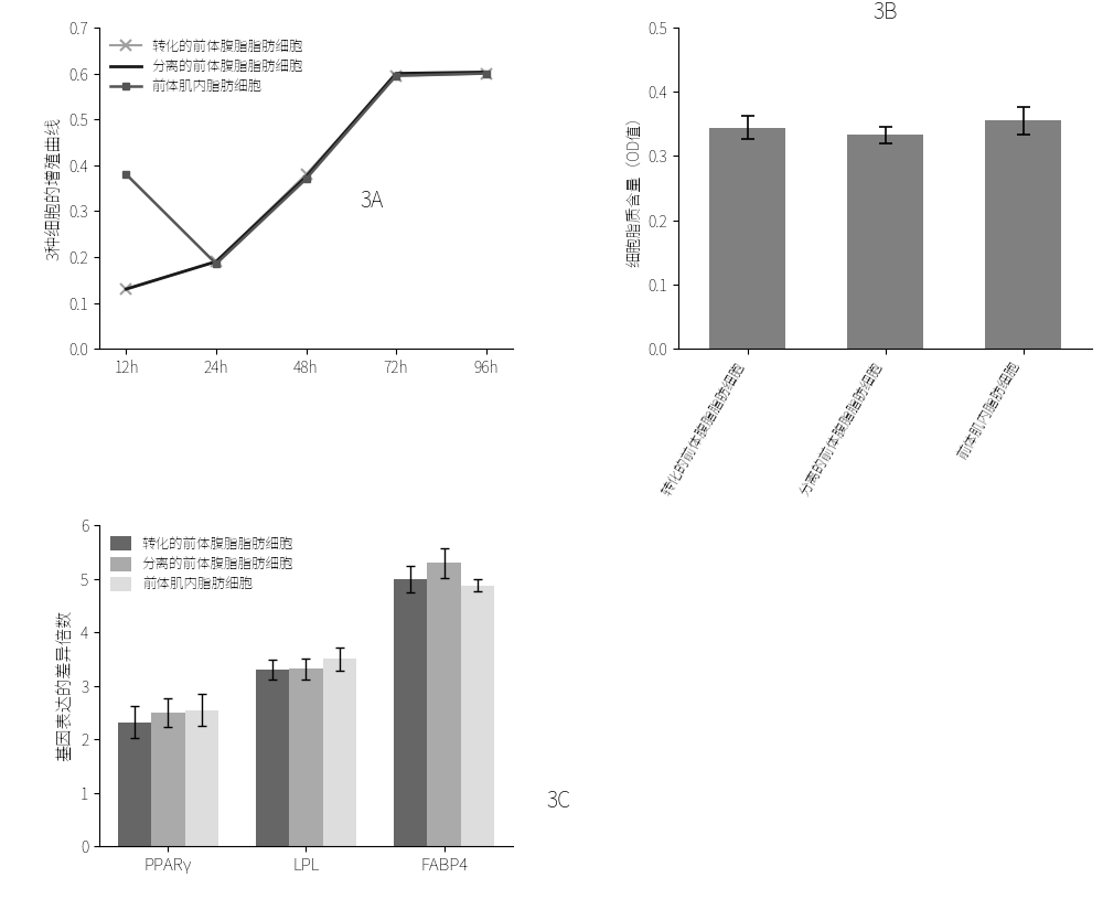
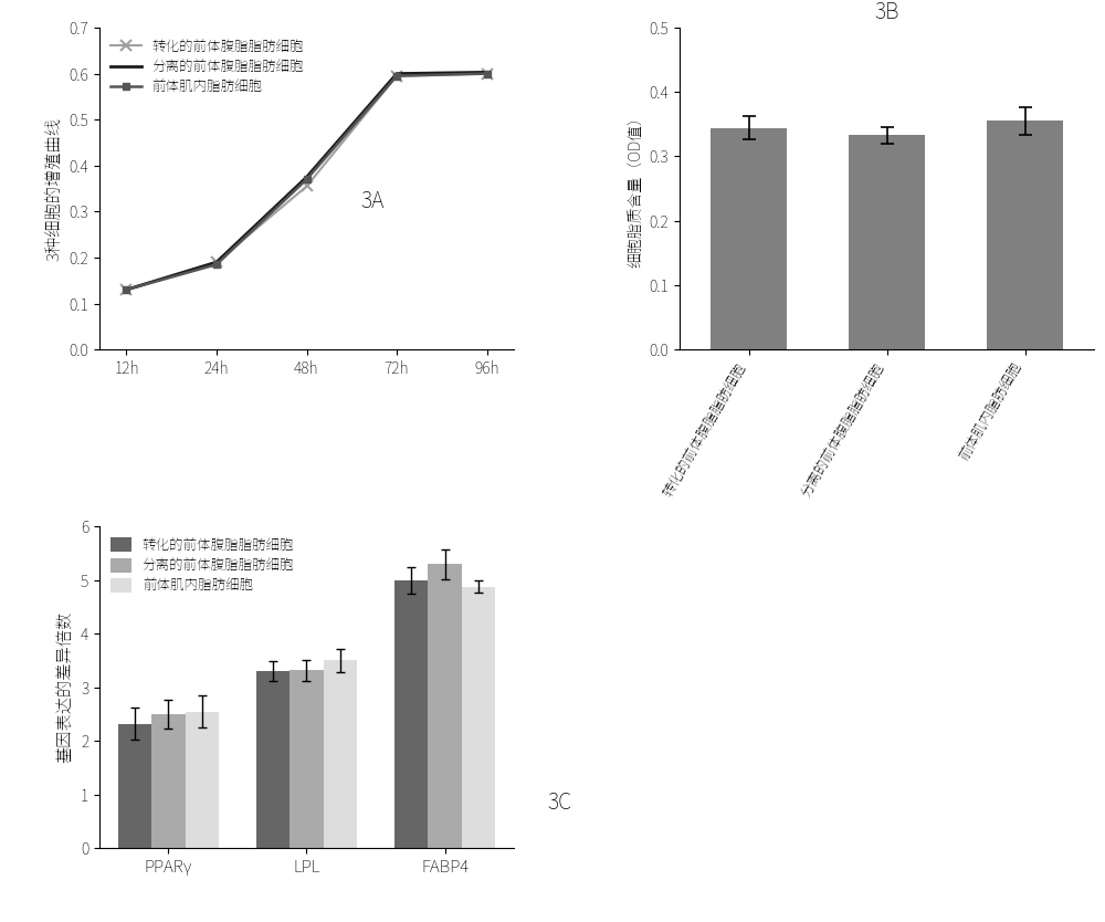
前体肌内脂肪细胞/12h: 0.380 -> 0.130
转化的前体腹脂脂肪细胞/48h: 0.380 -> 0.355
